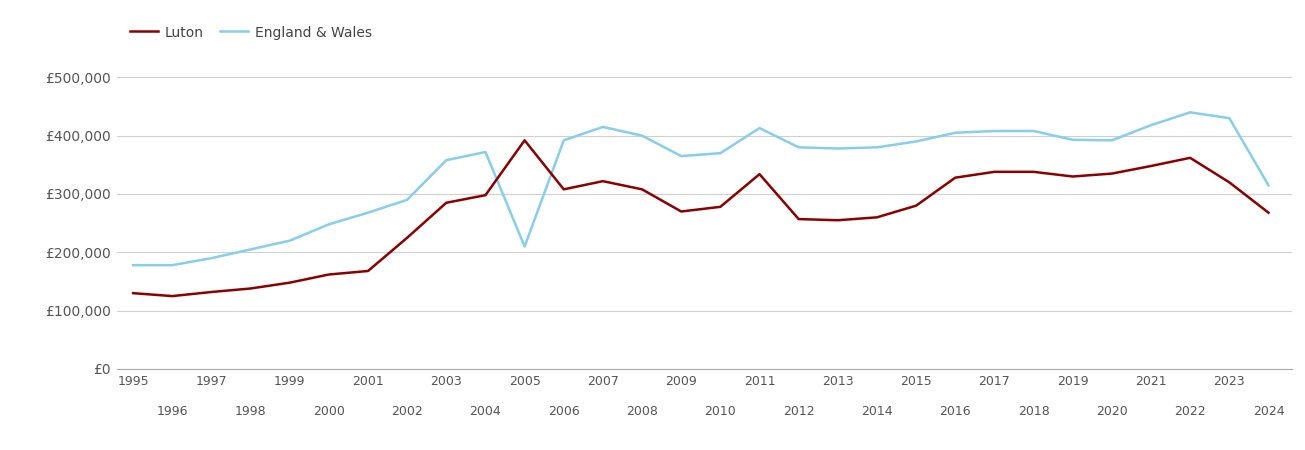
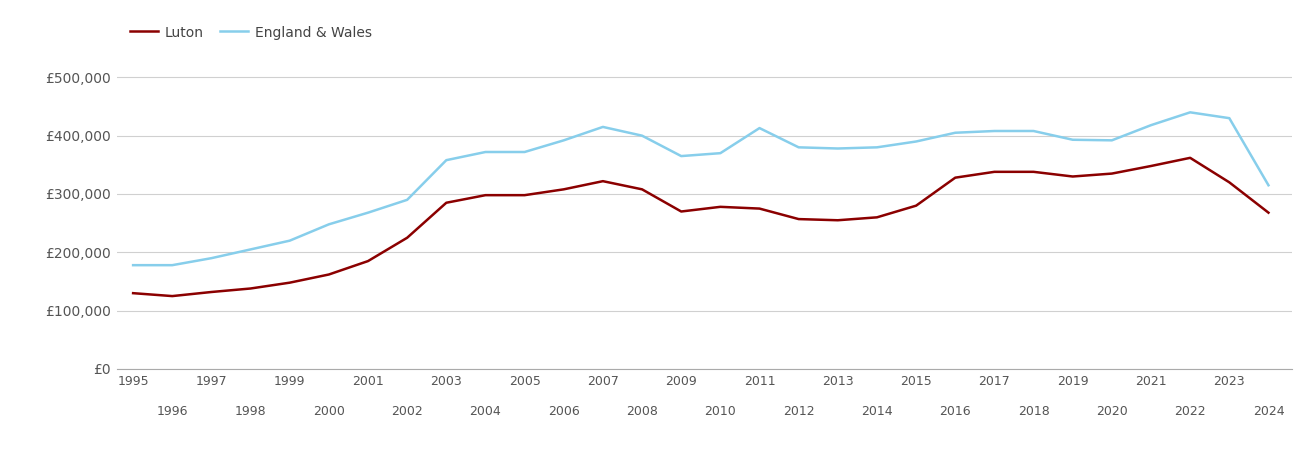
Luton/2001: £168,000 -> £185,000
Luton/2005: £392,000 -> £298,000
England & Wales/2005: £210,000 -> £372,000
Luton/2011: £334,000 -> £275,000
